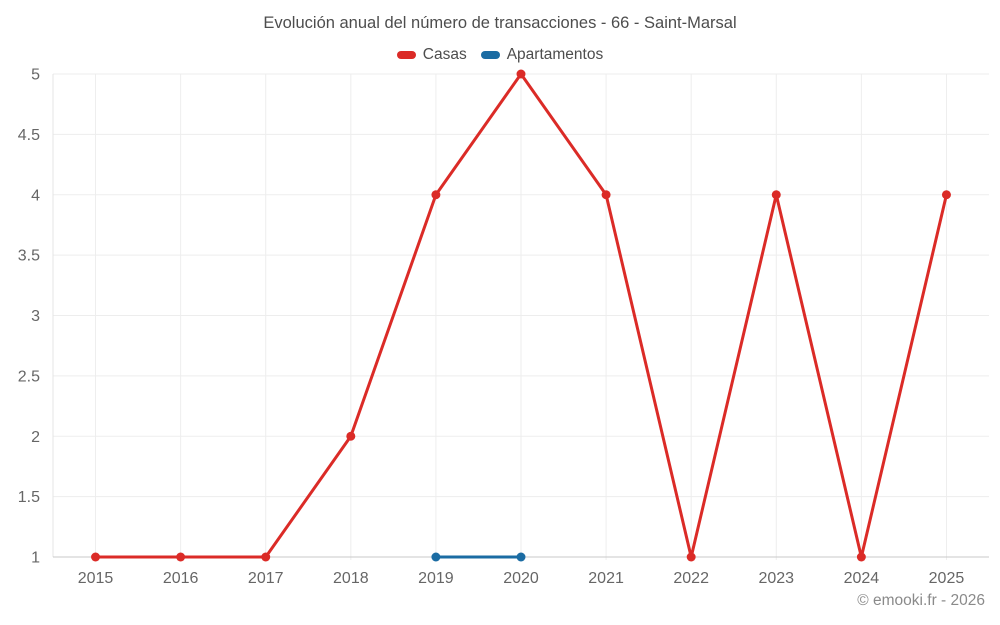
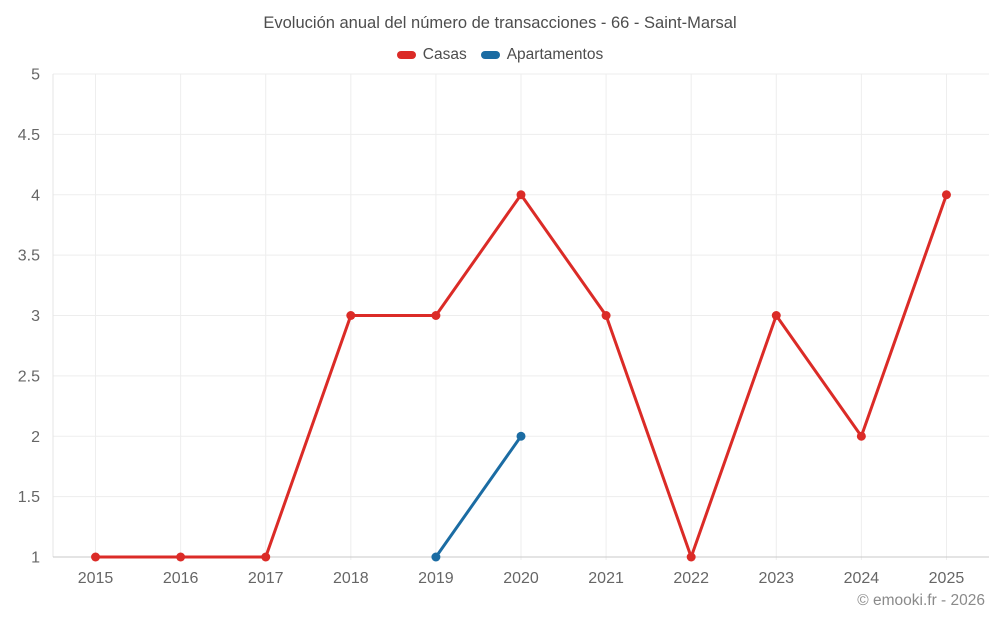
Casas/2018: 2 -> 3
Casas/2019: 4 -> 3
Casas/2020: 5 -> 4
Apartamentos/2020: 1 -> 2
Casas/2021: 4 -> 3
Casas/2023: 4 -> 3
Casas/2024: 1 -> 2
